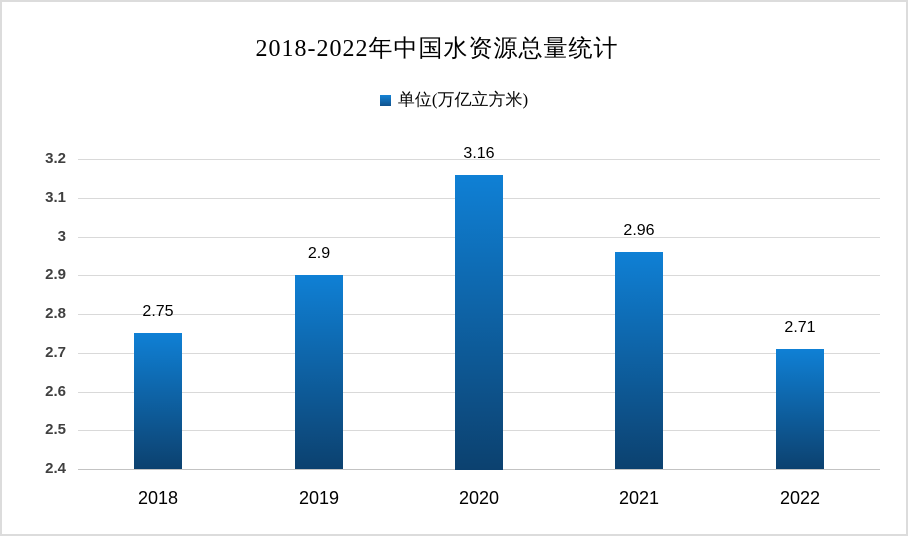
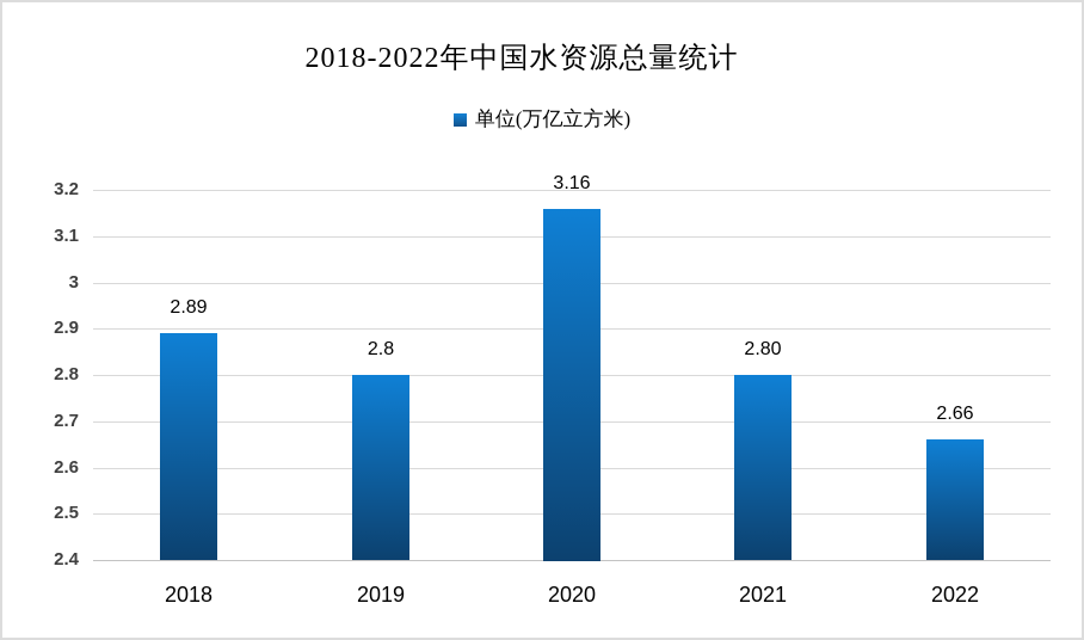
2018: 2.75 -> 2.89
2019: 2.9 -> 2.8
2021: 2.96 -> 2.80
2022: 2.71 -> 2.66
